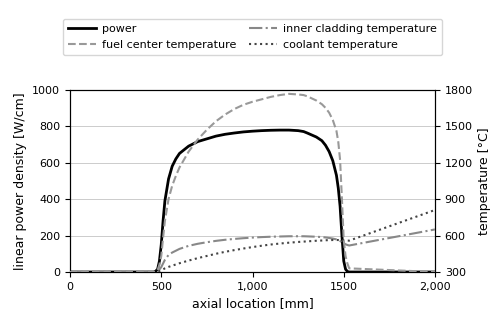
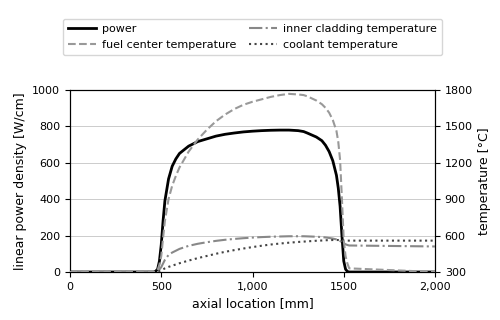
inner cladding temperature/2,000: 650 -> 510
coolant temperature/2,000: 810 -> 560
